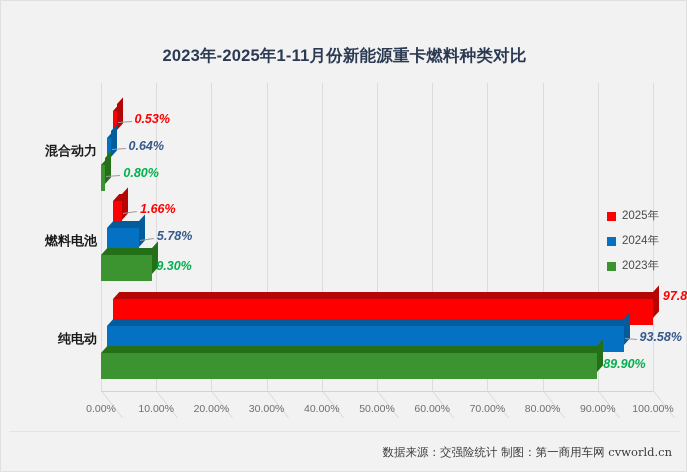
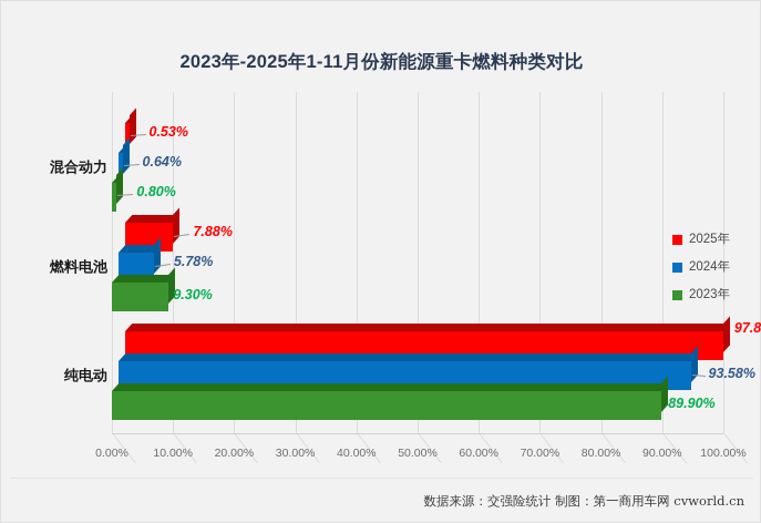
2025年/燃料电池: 1.66% -> 7.88%
